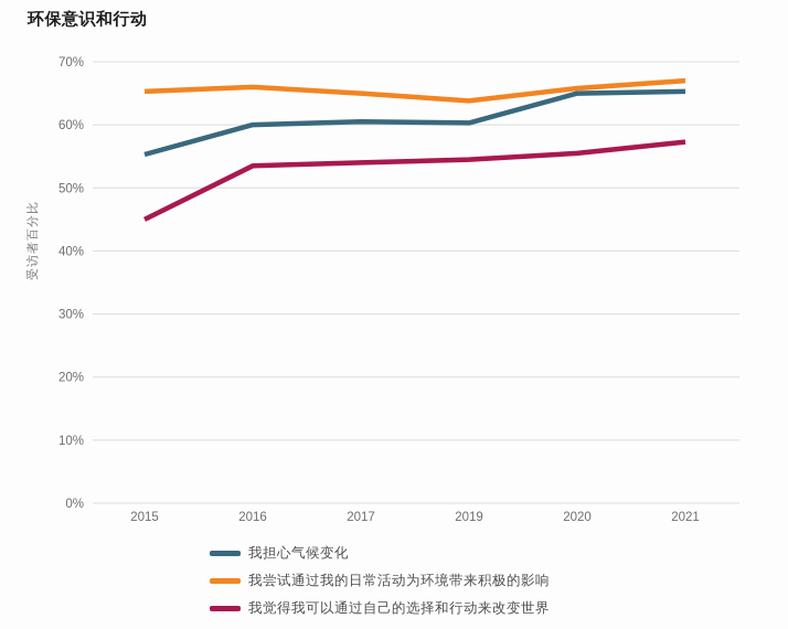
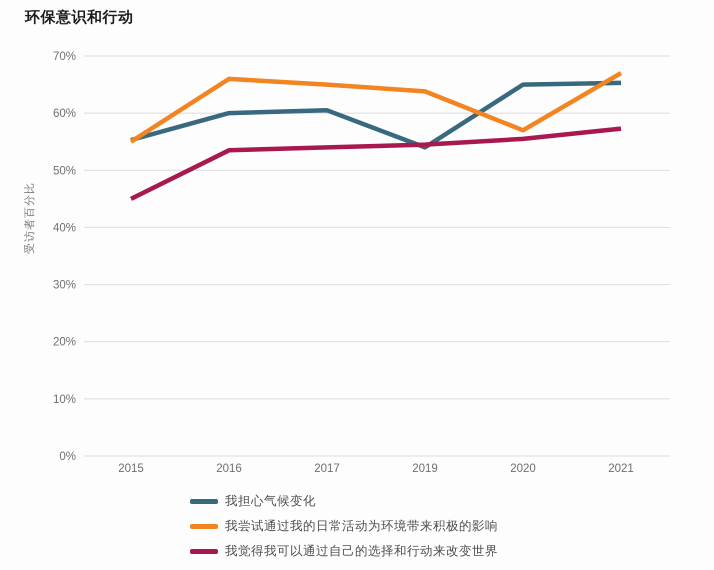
我尝试通过我的日常活动为环境带来积极的影响/2015: 65% -> 55%
我担心气候变化/2019: 60% -> 54%
我尝试通过我的日常活动为环境带来积极的影响/2020: 66% -> 57%
